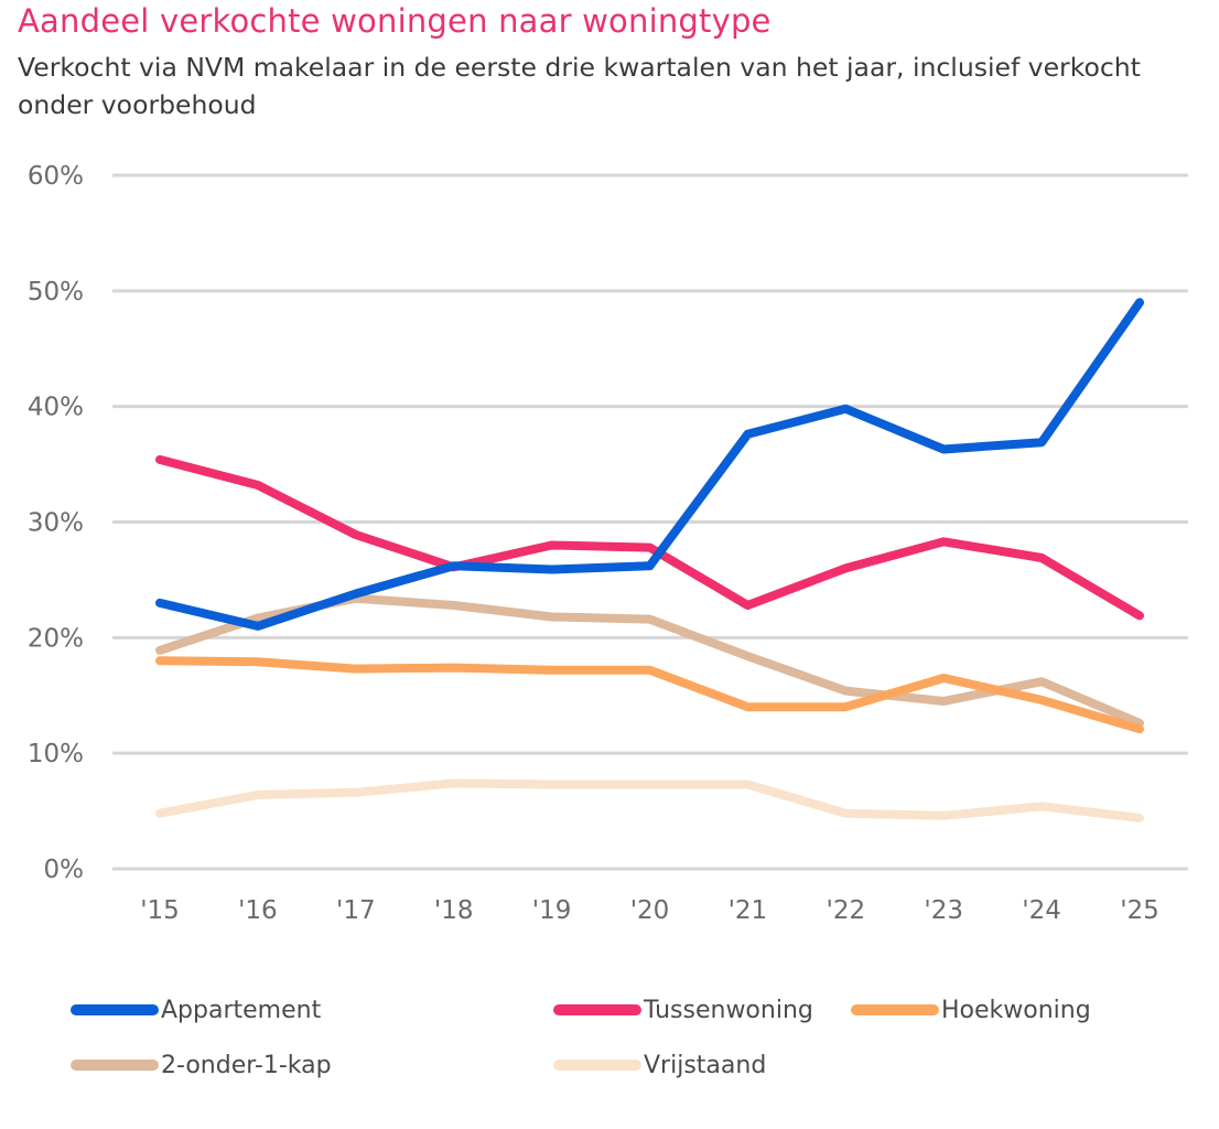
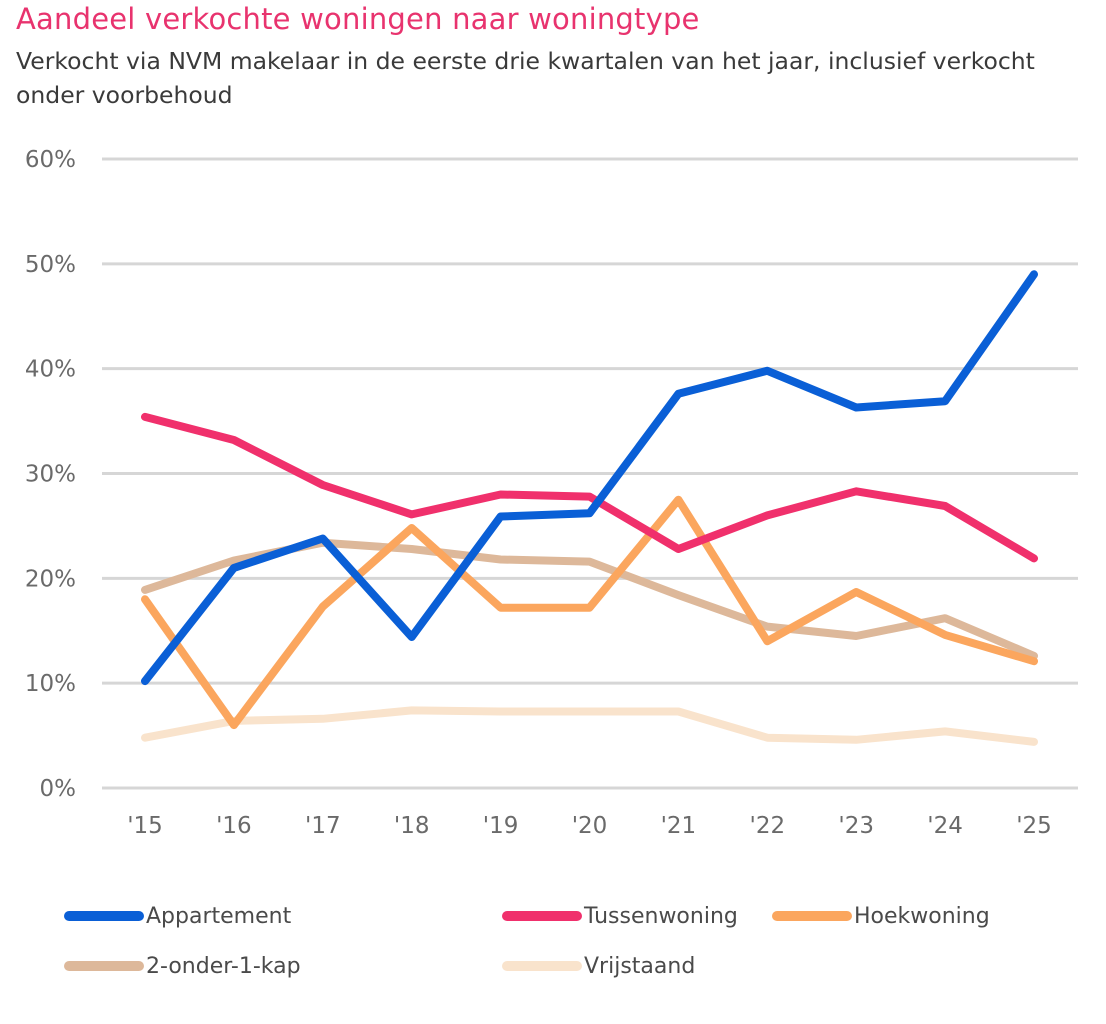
Appartement/'15: 23.0% -> 10.2%
Hoekwoning/'16: 17.9% -> 6.0%
Appartement/'18: 26.2% -> 14.4%
Hoekwoning/'18: 17.4% -> 24.8%
Hoekwoning/'21: 14.0% -> 27.5%
Hoekwoning/'23: 16.5% -> 18.7%
